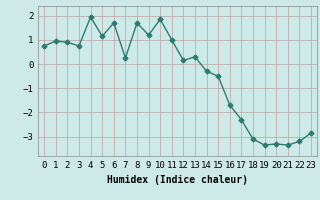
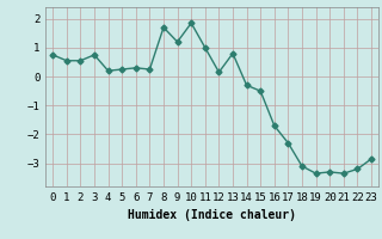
1: 0.95 -> 0.55
2: 0.90 -> 0.55
4: 1.95 -> 0.20
5: 1.15 -> 0.25
6: 1.70 -> 0.30
13: 0.30 -> 0.80
